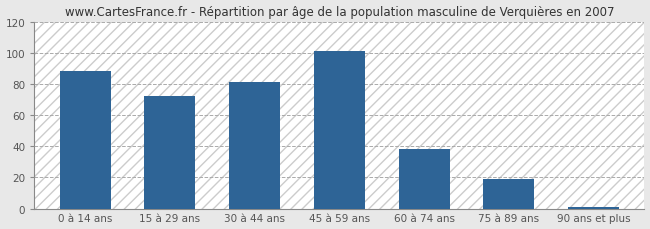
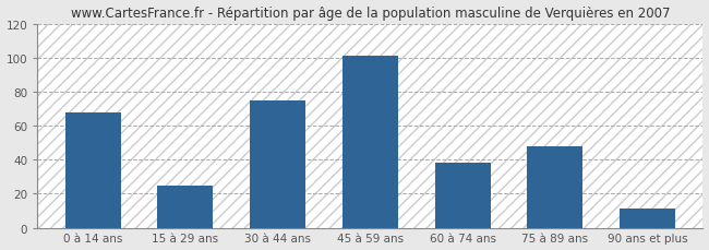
0 à 14 ans: 88 -> 68
15 à 29 ans: 72 -> 25
30 à 44 ans: 81 -> 75
75 à 89 ans: 19 -> 48
90 ans et plus: 1 -> 11
